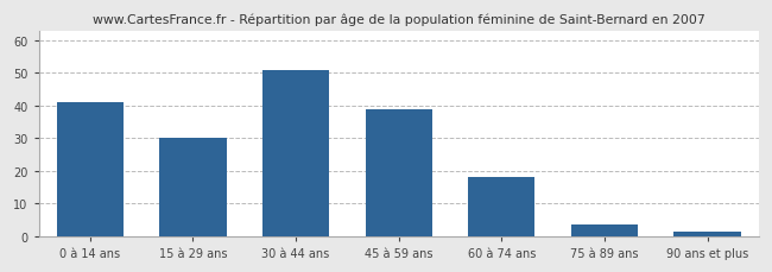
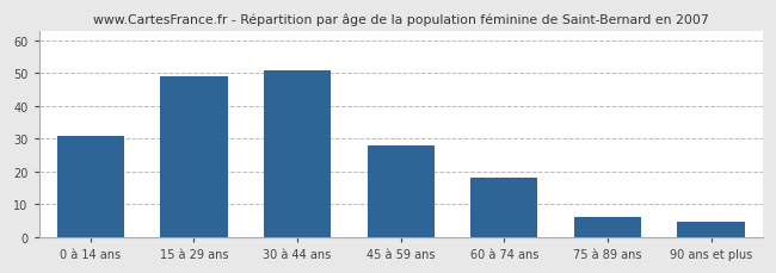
0 à 14 ans: 41.0 -> 31.0
15 à 29 ans: 30.0 -> 49.0
45 à 59 ans: 39.0 -> 28.0
75 à 89 ans: 3.5 -> 6.0
90 ans et plus: 1.5 -> 4.5
